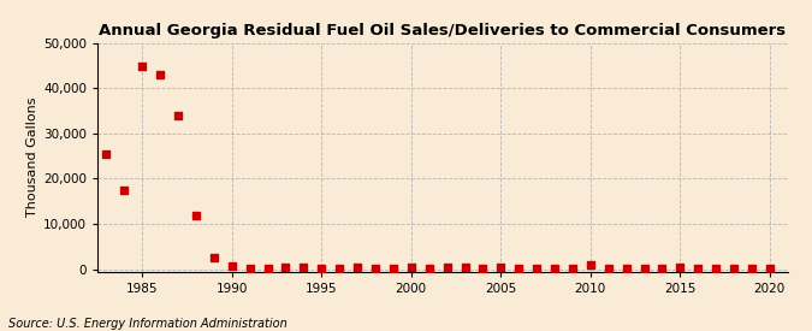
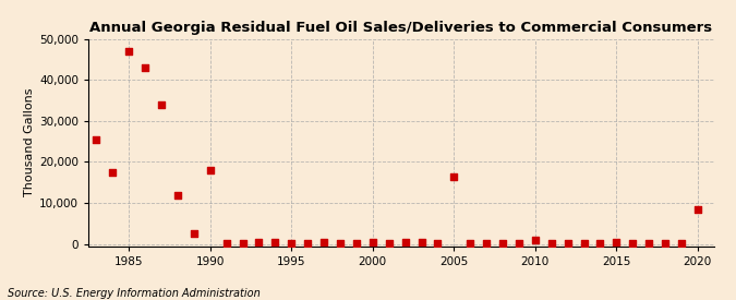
1985: 45,000 -> 47,000
1990: 700 -> 18,000
2005: 300 -> 16,500
2020: 100 -> 8,500
